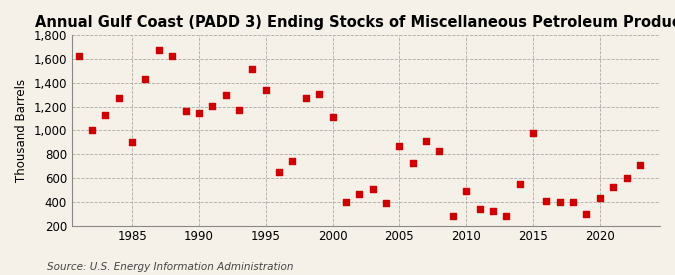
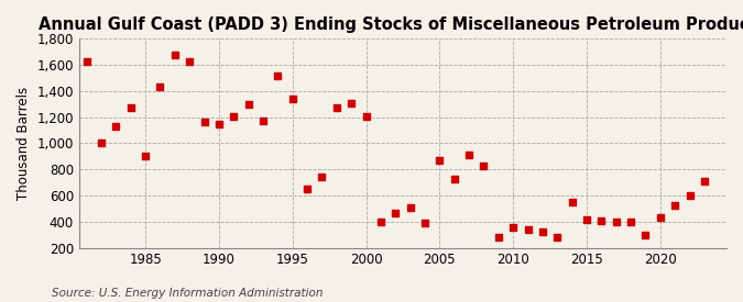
2000: 1,110 -> 1,210
2010: 490 -> 360
2015: 980 -> 420
